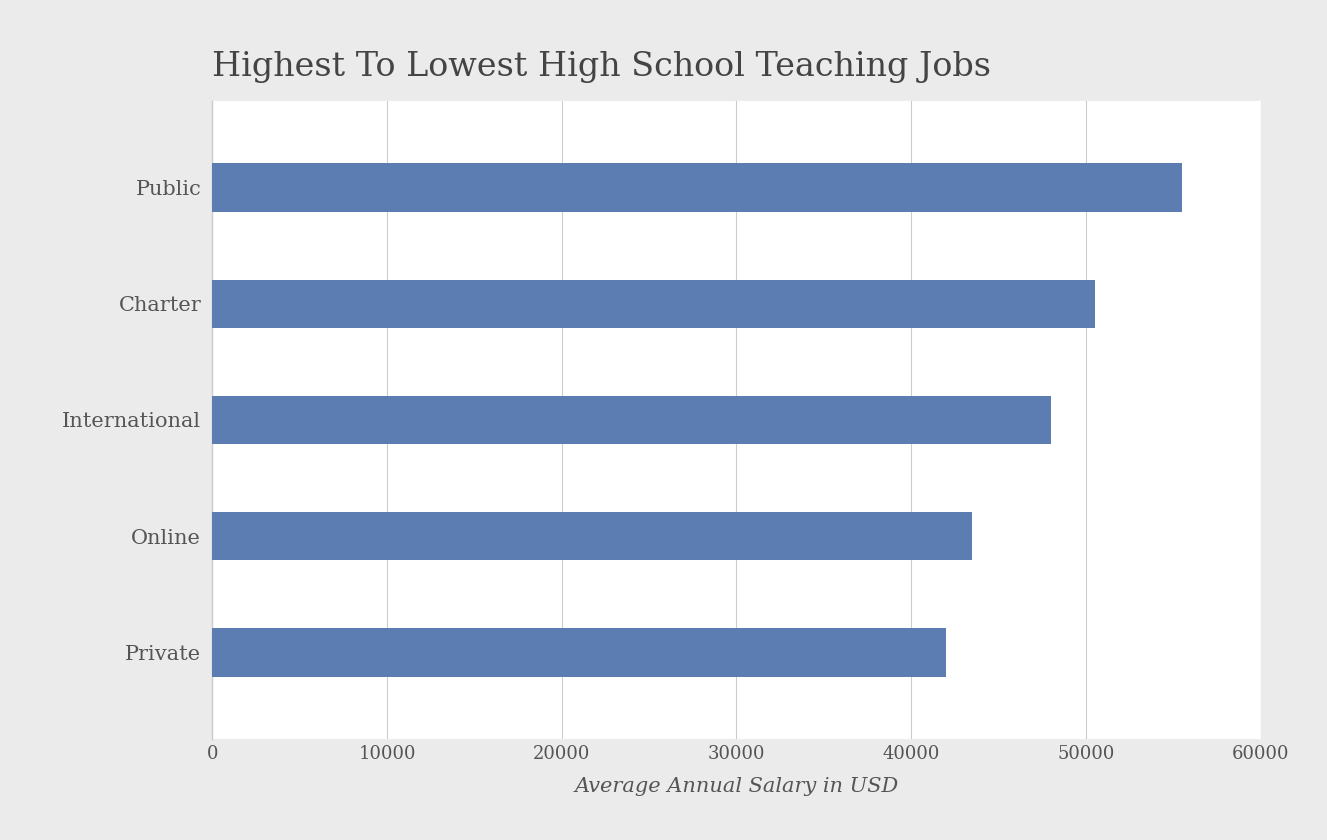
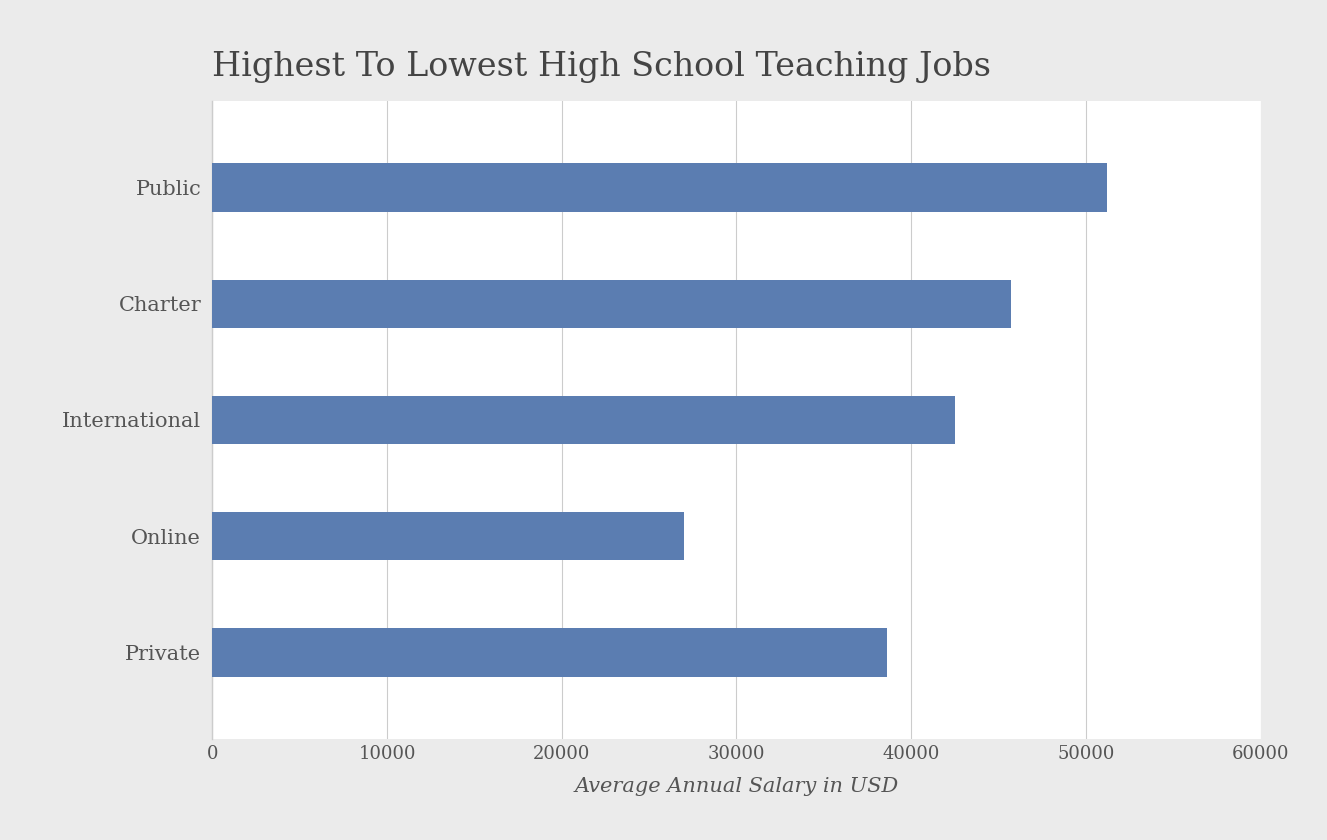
Public: 55500 -> 51200
Charter: 50500 -> 45700
International: 48000 -> 42500
Online: 43500 -> 27000
Private: 42000 -> 38600
